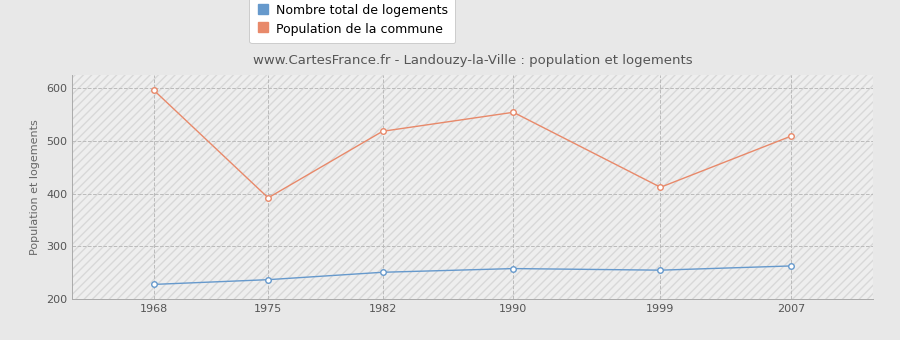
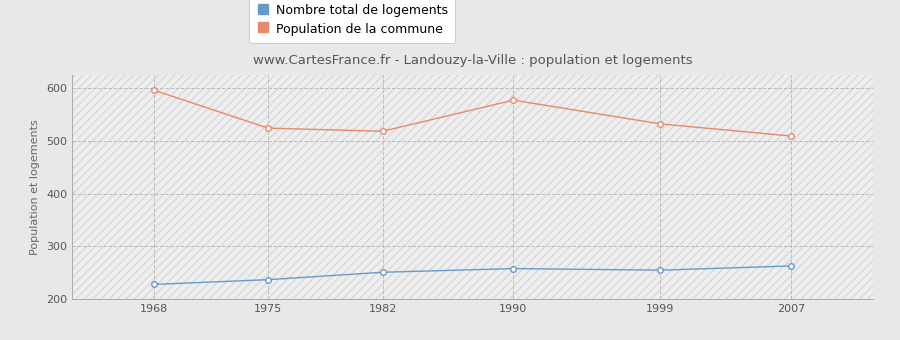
Population de la commune/1975: 392 -> 524
Population de la commune/1990: 554 -> 577
Population de la commune/1999: 412 -> 532
